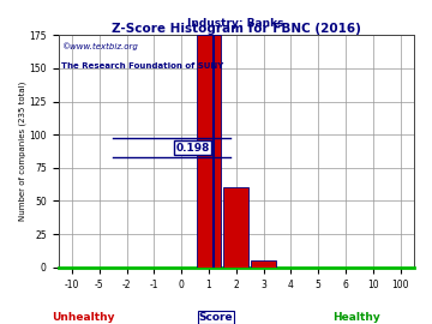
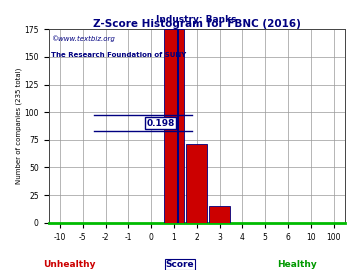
2: 60 -> 71
3: 5 -> 15
